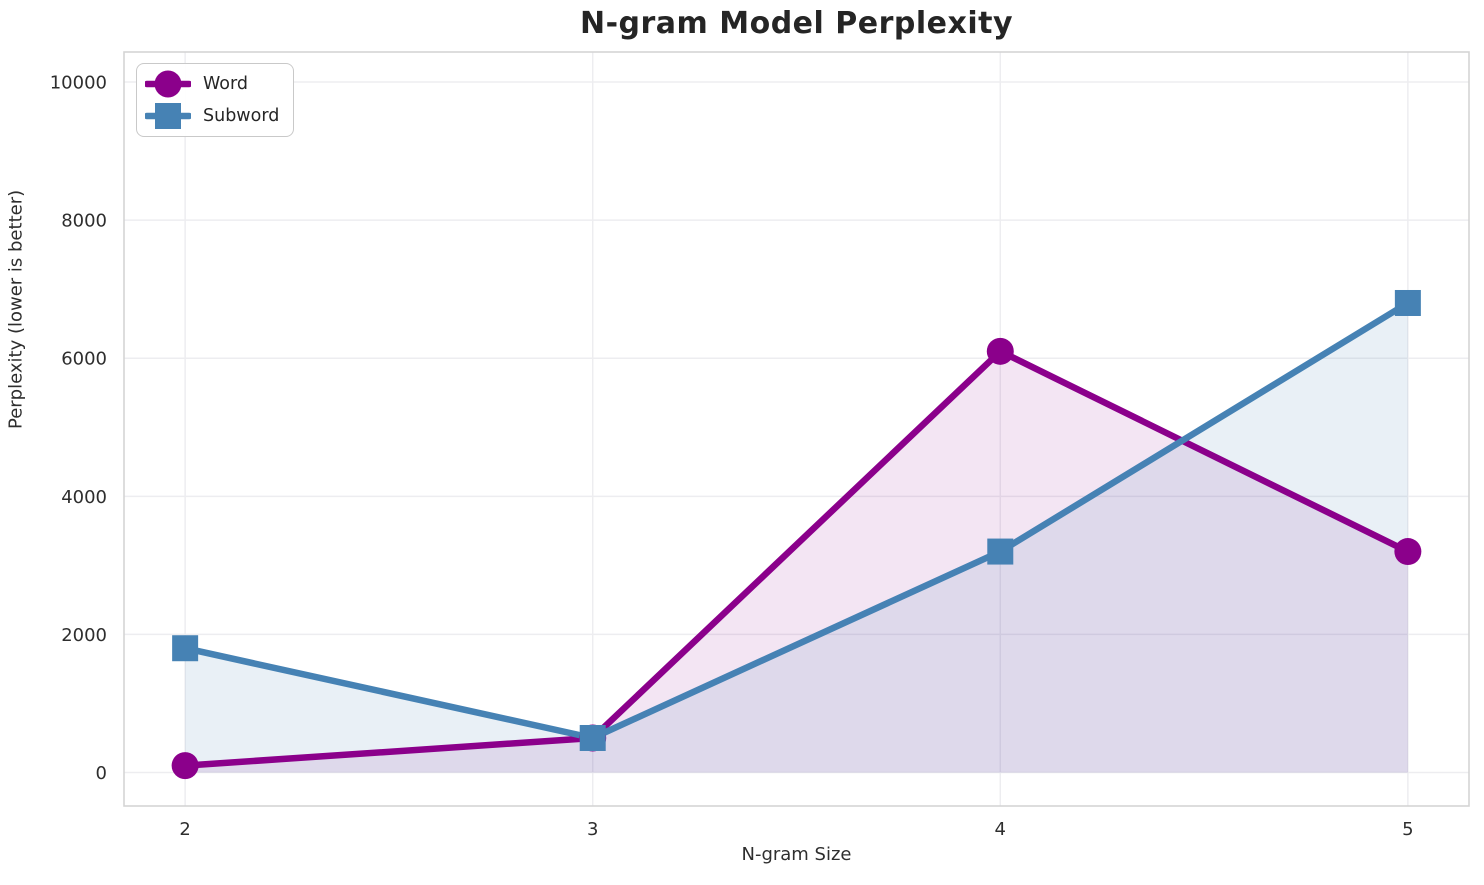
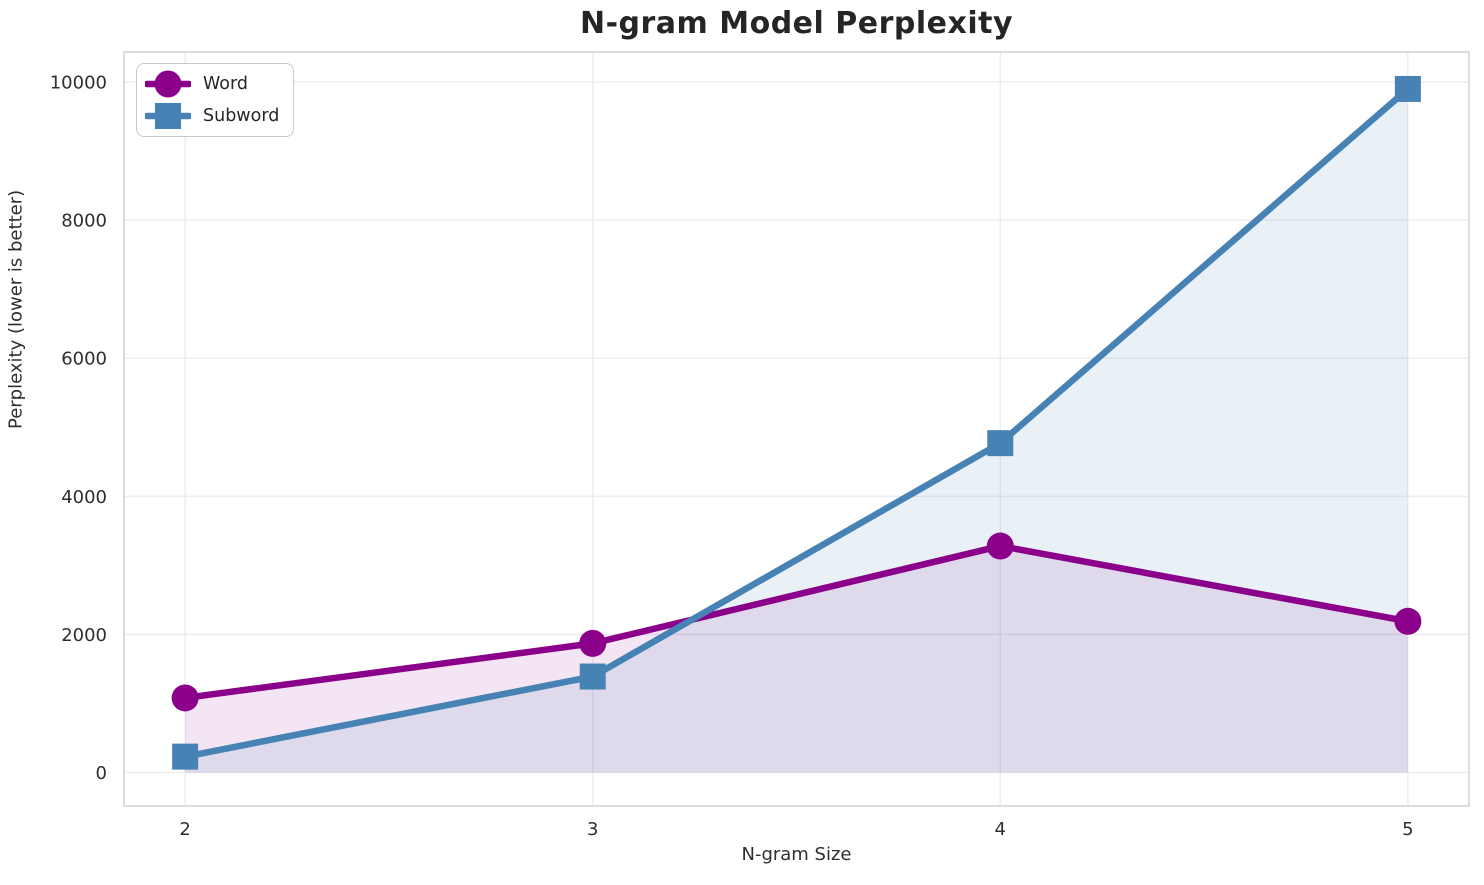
Word/2: 100 -> 1100
Subword/2: 1800 -> 200
Word/3: 500 -> 1900
Subword/3: 500 -> 1400
Word/4: 6100 -> 3300
Subword/4: 3200 -> 4800
Word/5: 3200 -> 2200
Subword/5: 6800 -> 9900
